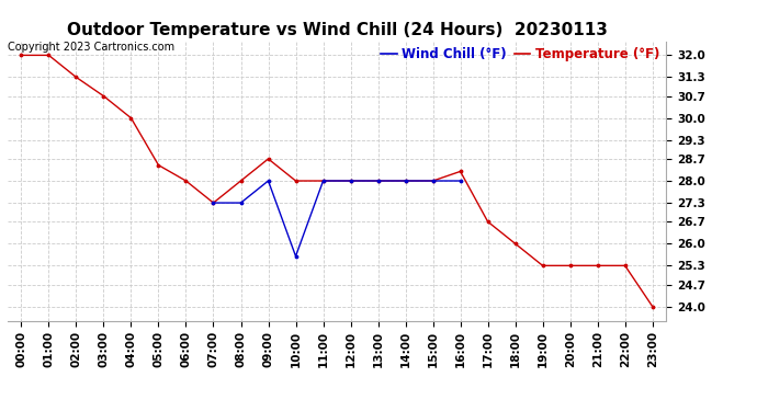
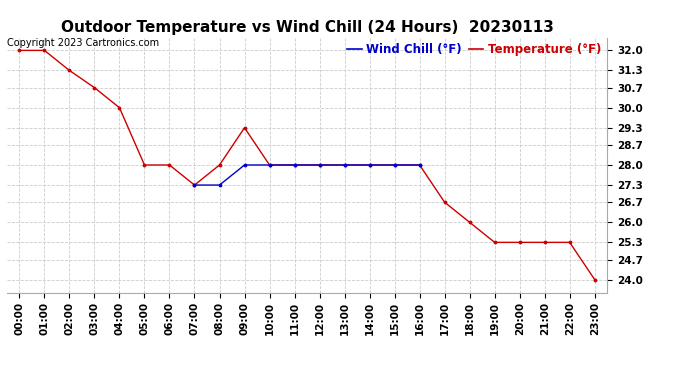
Temperature (°F)/05:00: 28.5 -> 28.0
Temperature (°F)/09:00: 28.7 -> 29.3
Wind Chill (°F)/10:00: 25.6 -> 28.0
Temperature (°F)/16:00: 28.3 -> 28.0
